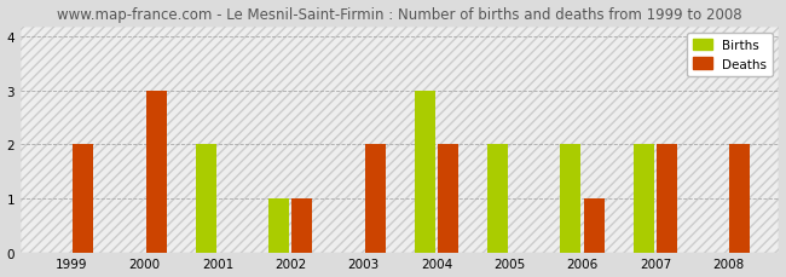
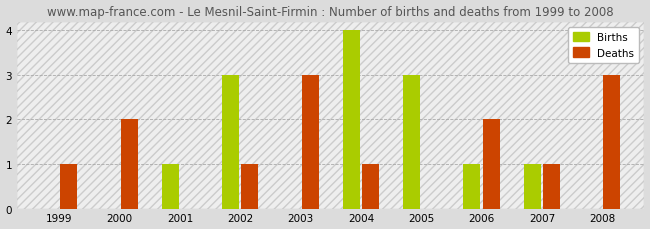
Deaths/1999: 2 -> 1
Deaths/2000: 3 -> 2
Births/2001: 2 -> 1
Births/2002: 1 -> 3
Deaths/2003: 2 -> 3
Births/2004: 3 -> 4
Deaths/2004: 2 -> 1
Births/2005: 2 -> 3
Births/2006: 2 -> 1
Deaths/2006: 1 -> 2
Births/2007: 2 -> 1
Deaths/2007: 2 -> 1
Deaths/2008: 2 -> 3
